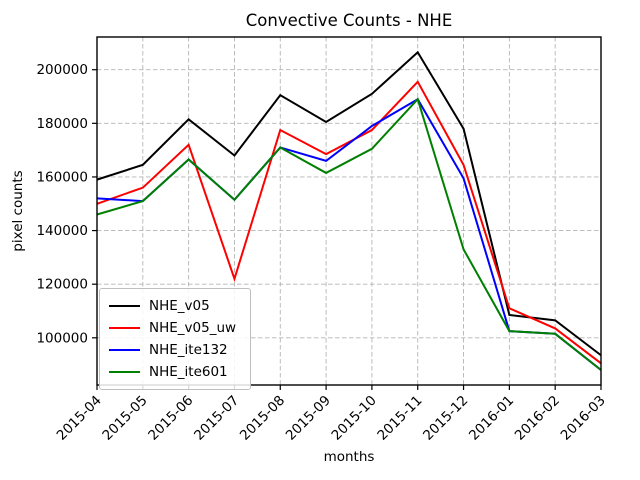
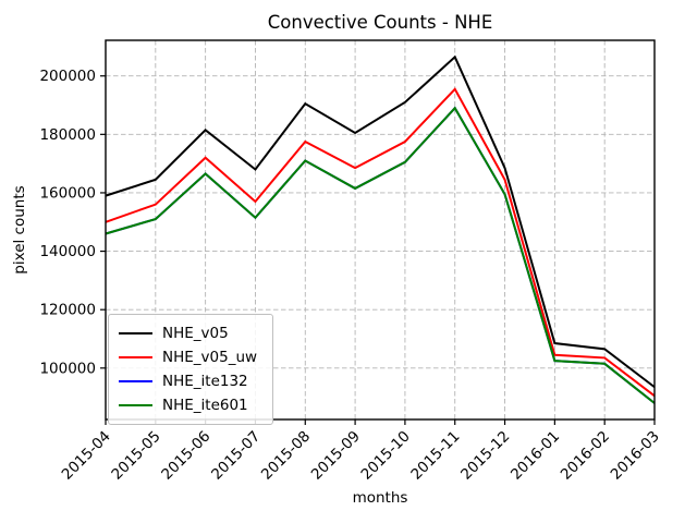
NHE_ite132/2015-04: 152000 -> 146000
NHE_v05_uw/2015-07: 122000 -> 157000
NHE_ite132/2015-09: 166000 -> 162000
NHE_ite132/2015-10: 179000 -> 170000
NHE_v05/2015-12: 178000 -> 168000
NHE_ite601/2015-12: 133000 -> 160000
NHE_v05_uw/2016-01: 111000 -> 104000
